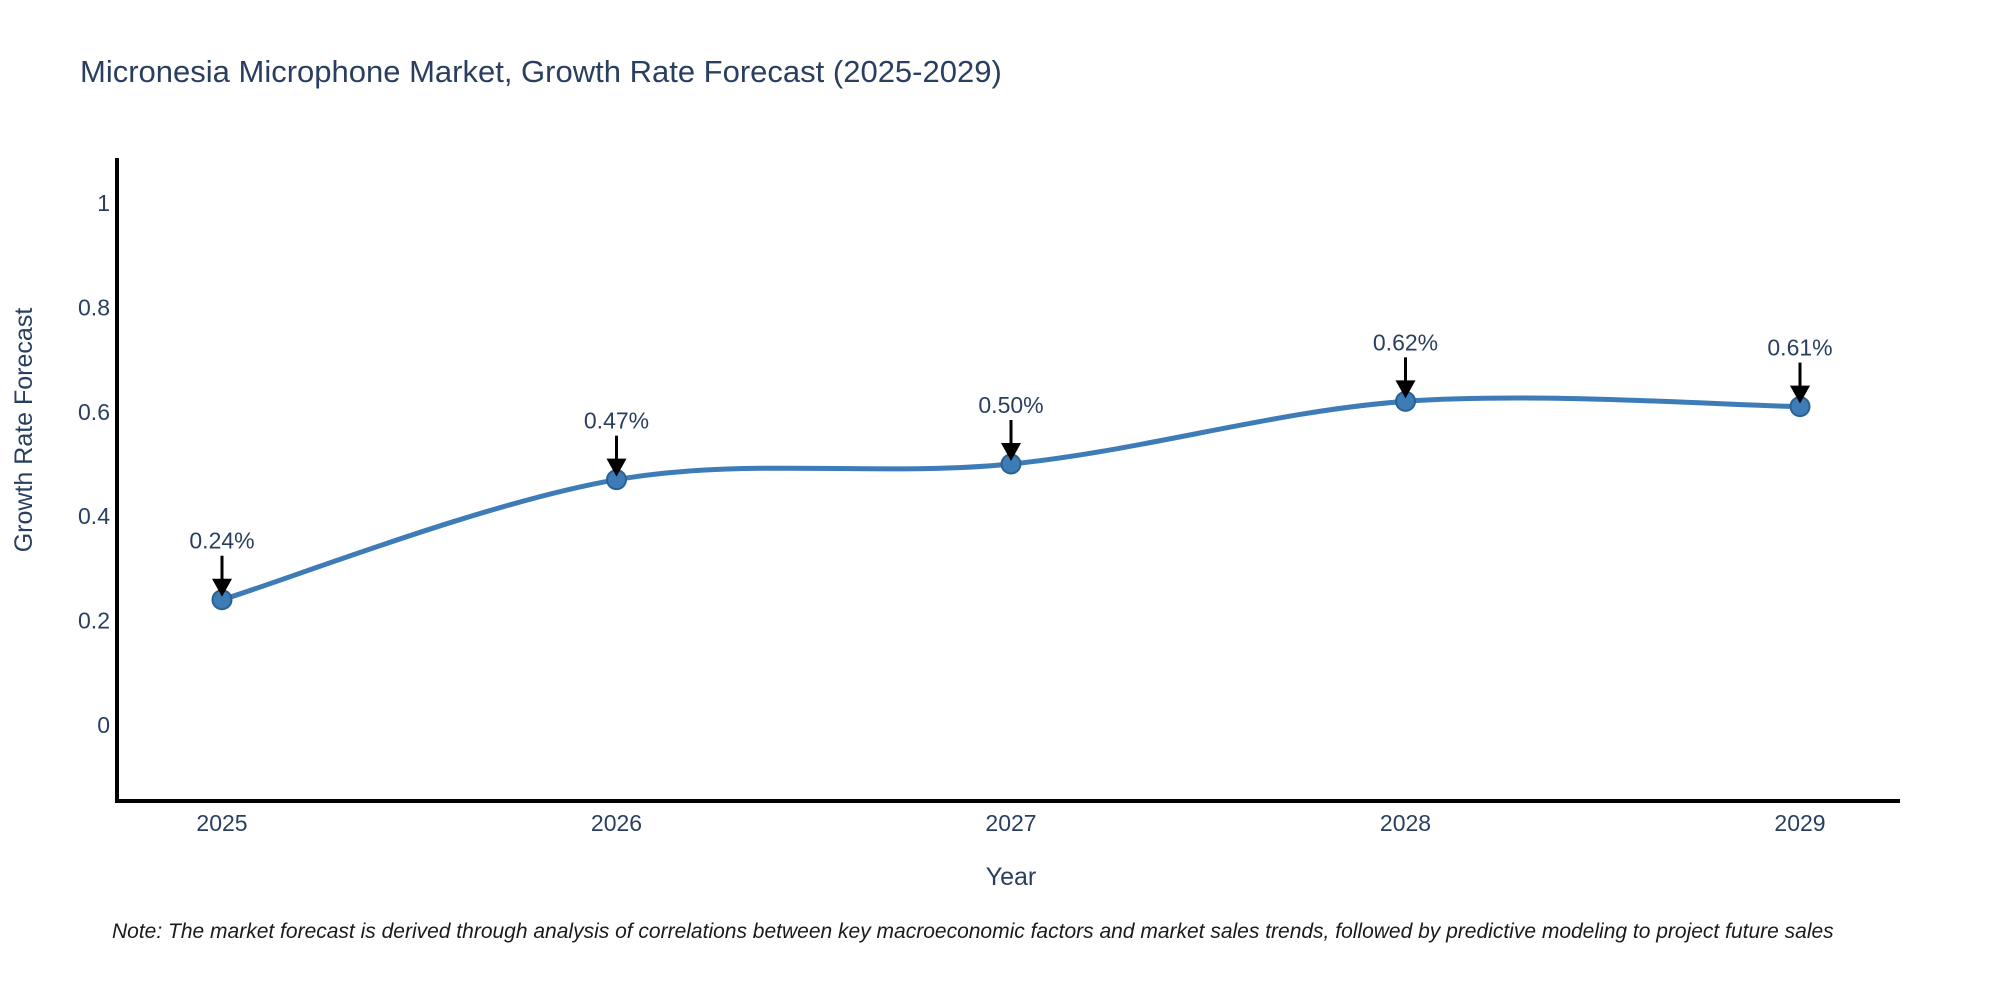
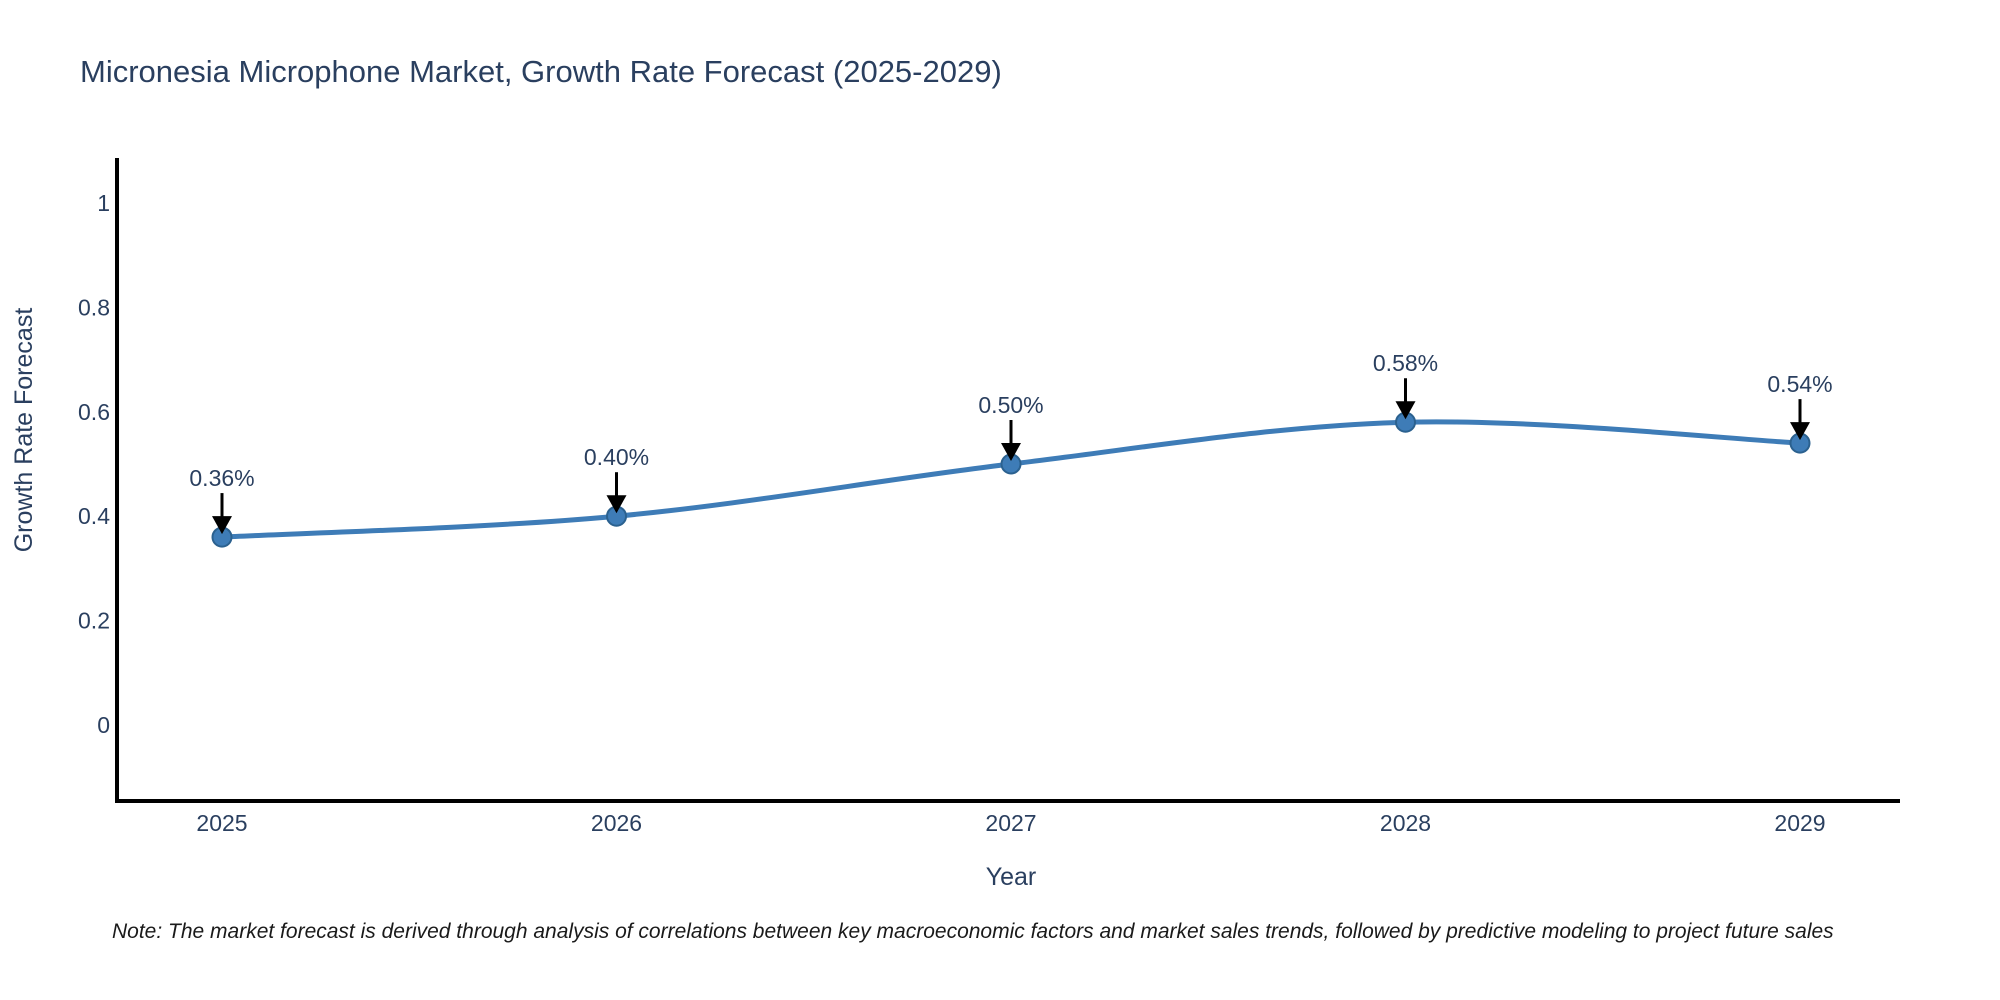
2025: 0.24% -> 0.36%
2026: 0.47% -> 0.40%
2028: 0.62% -> 0.58%
2029: 0.61% -> 0.54%
